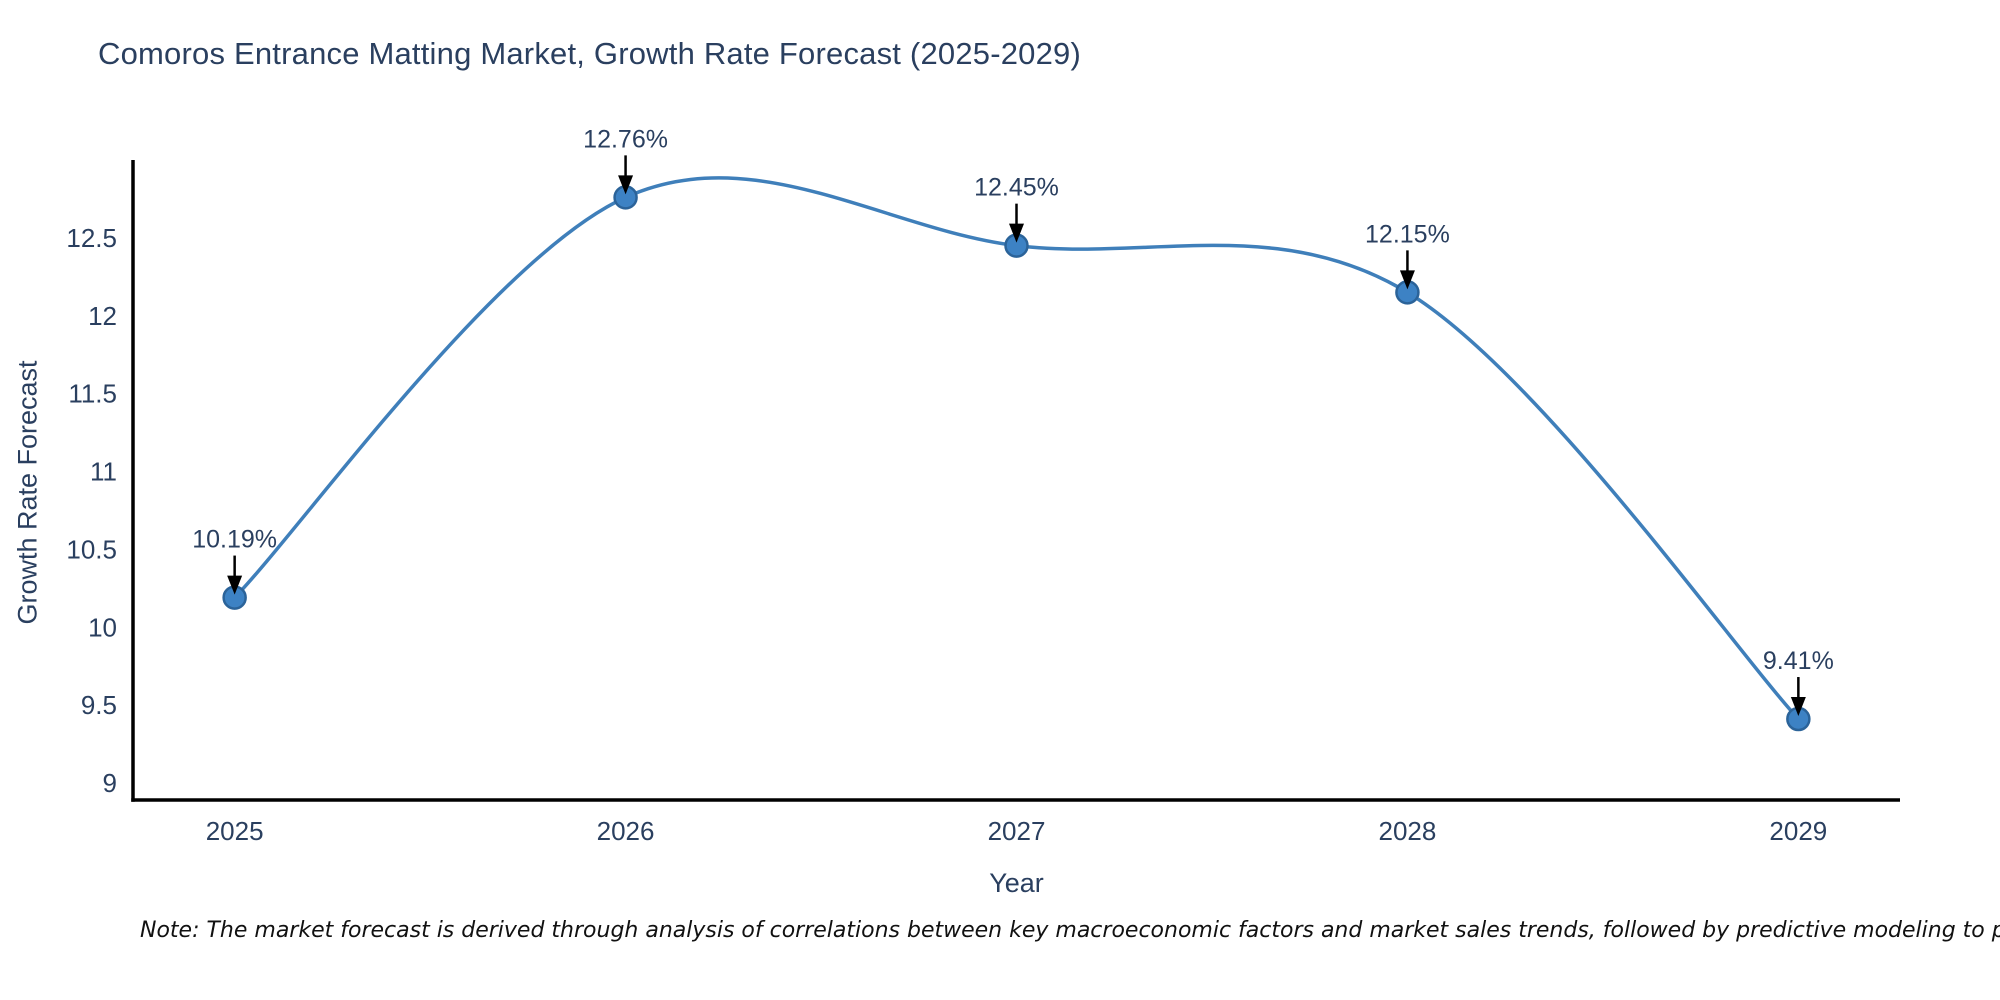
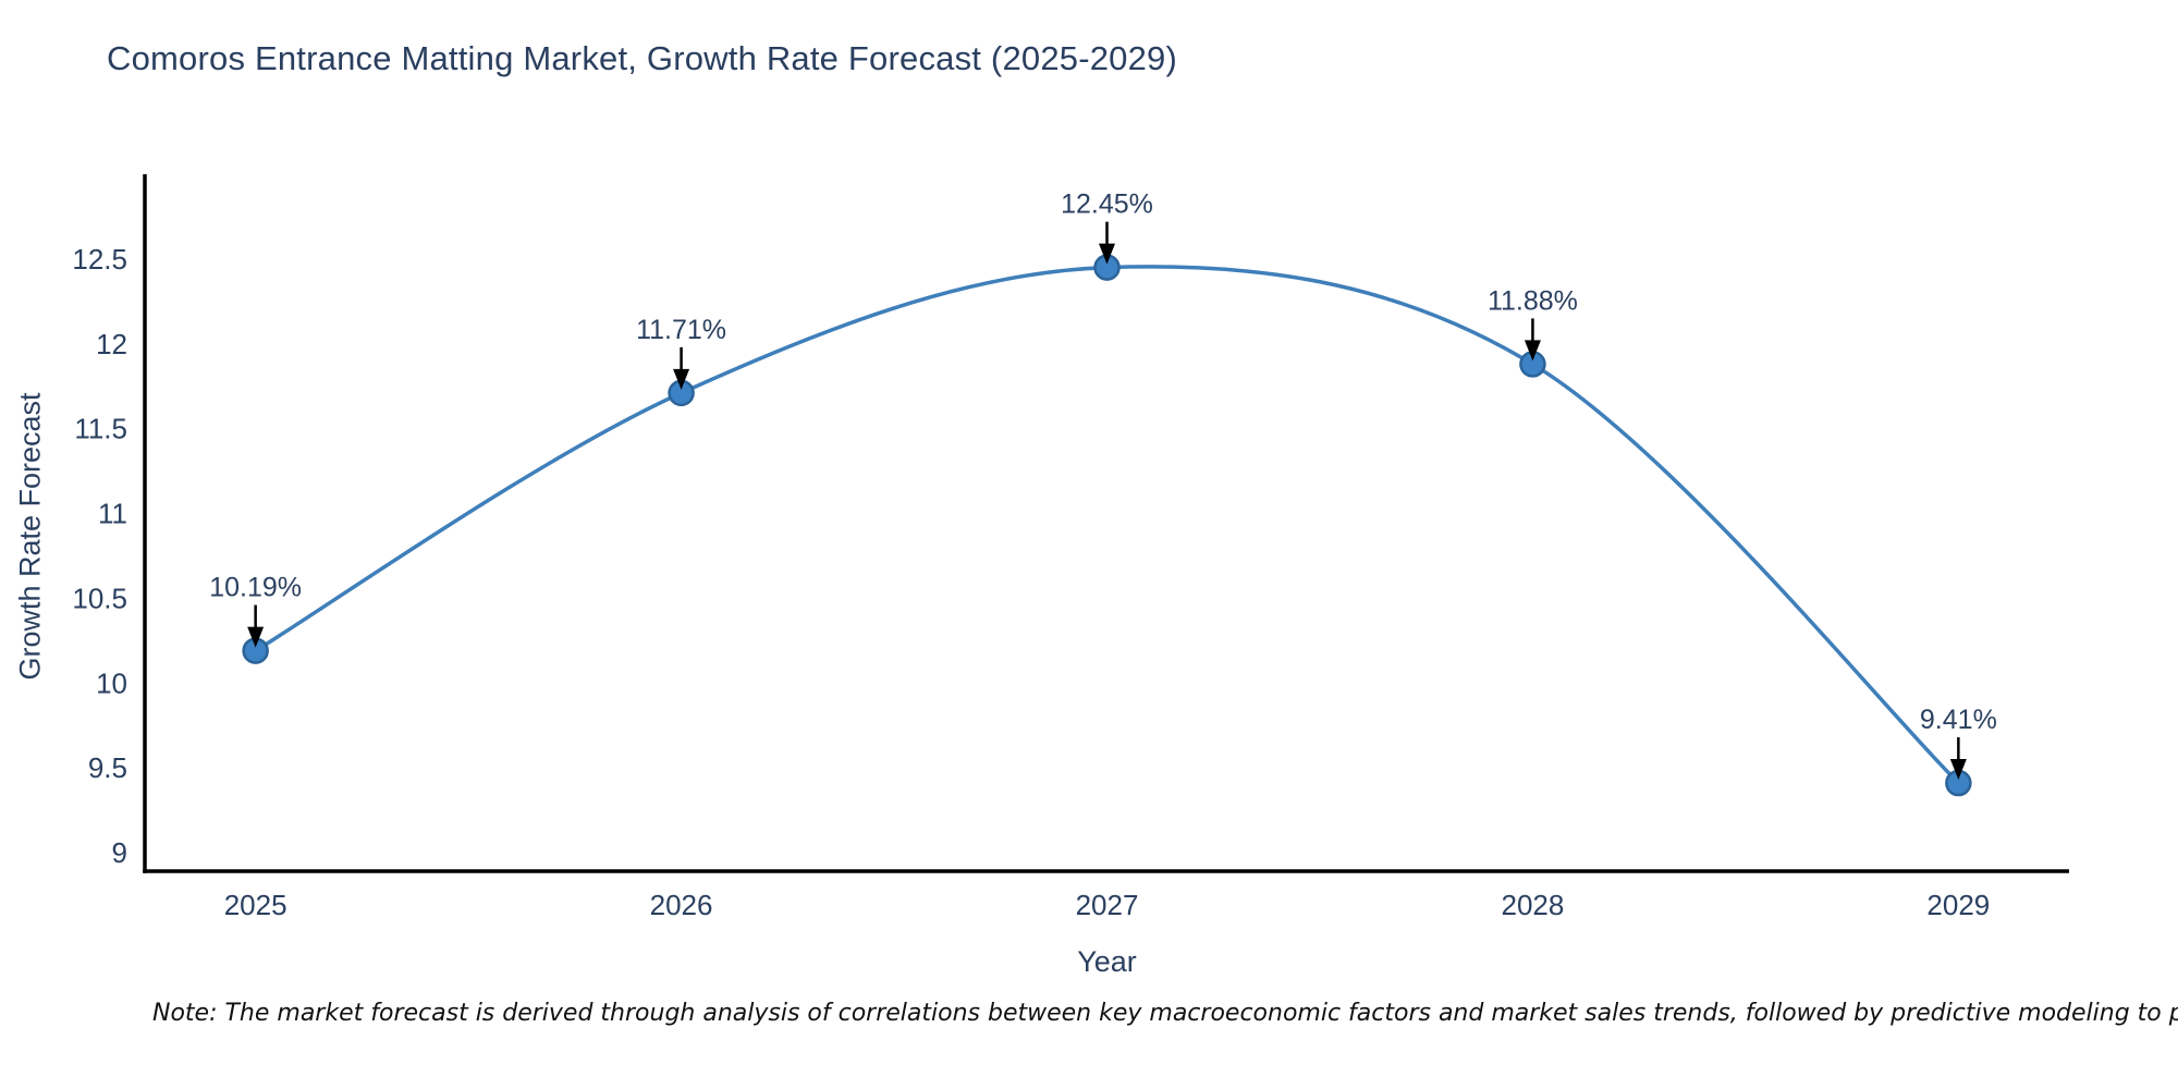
2026: 12.76% -> 11.71%
2028: 12.15% -> 11.88%
